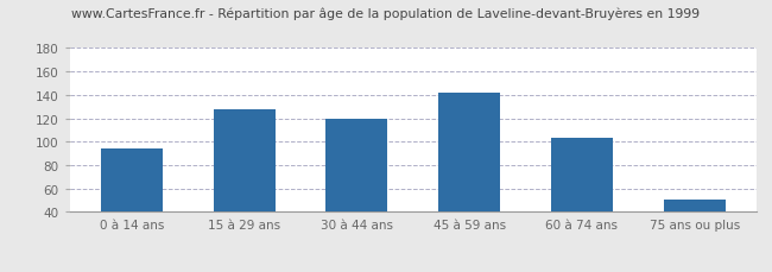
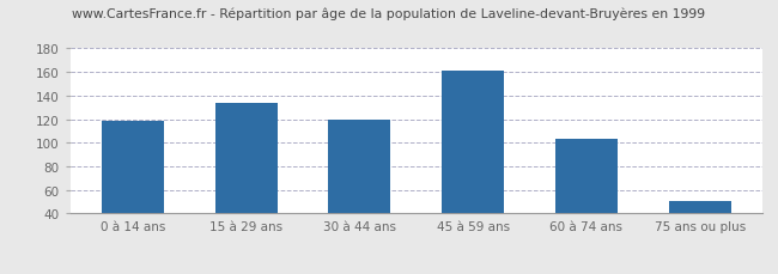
0 à 14 ans: 94 -> 119
15 à 29 ans: 128 -> 134
45 à 59 ans: 142 -> 161
